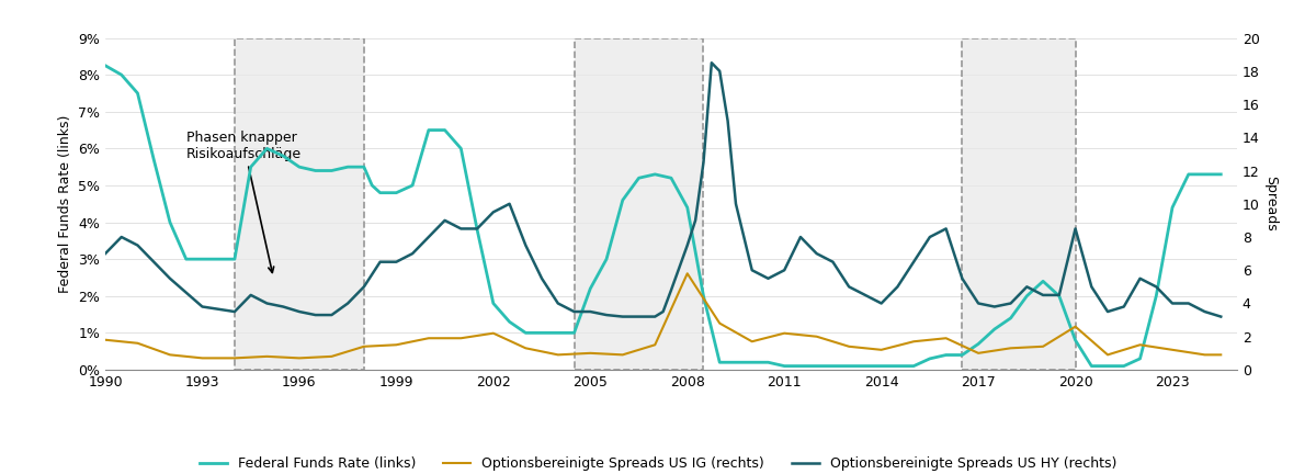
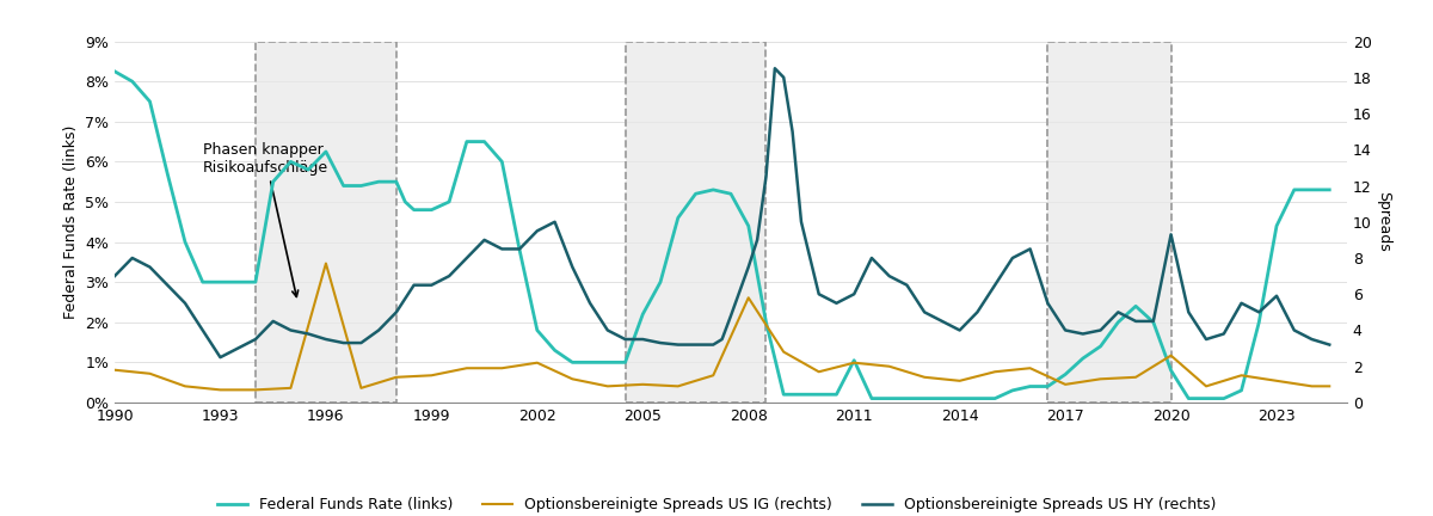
Optionsbereinigte Spreads US HY (rechts)/1993: 3.8 -> 2.5
Federal Funds Rate (links)/1996: 5.50% -> 6.25%
Optionsbereinigte Spreads US IG (rechts)/1996: 0.7 -> 7.7
Federal Funds Rate (links)/2011: 0.10% -> 1.05%
Optionsbereinigte Spreads US HY (rechts)/2020: 8.5 -> 9.3
Optionsbereinigte Spreads US HY (rechts)/2023: 4.0 -> 5.9
